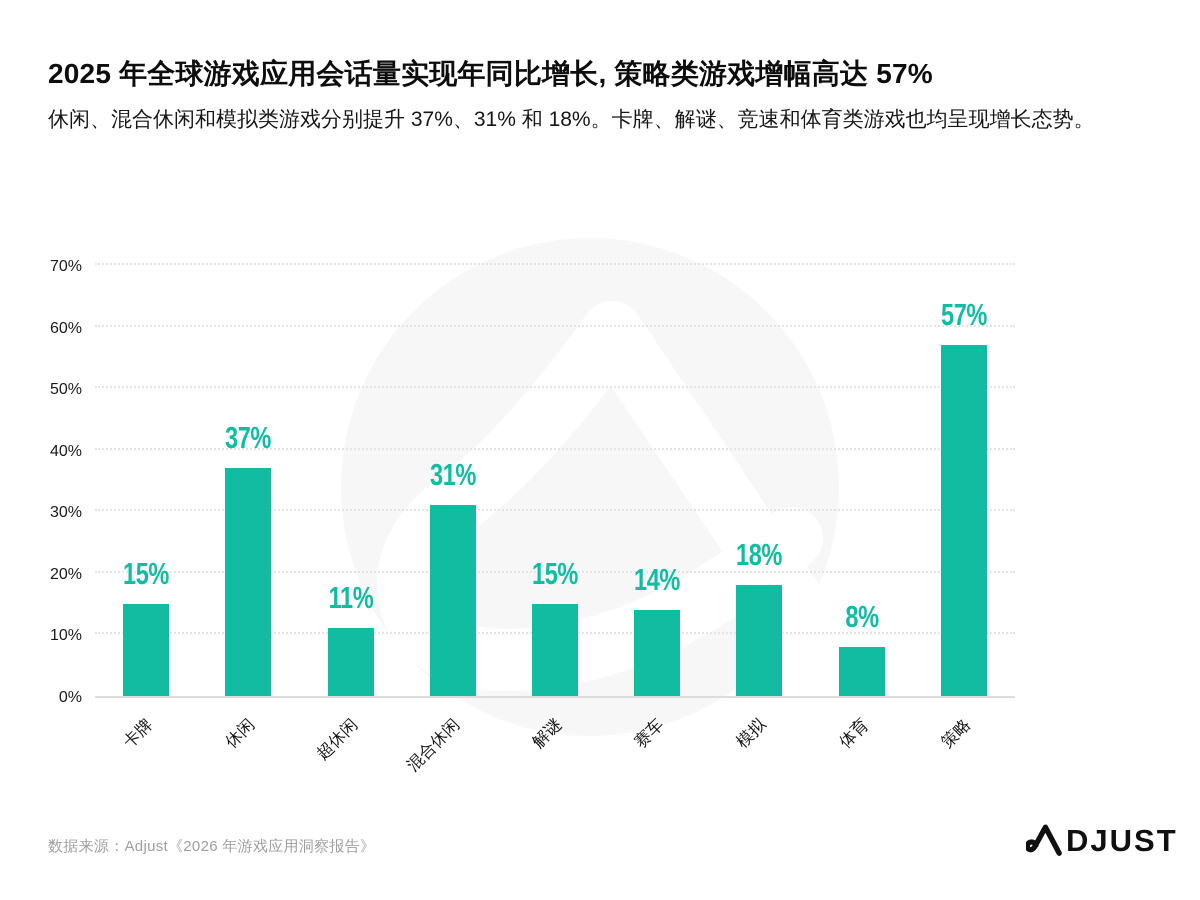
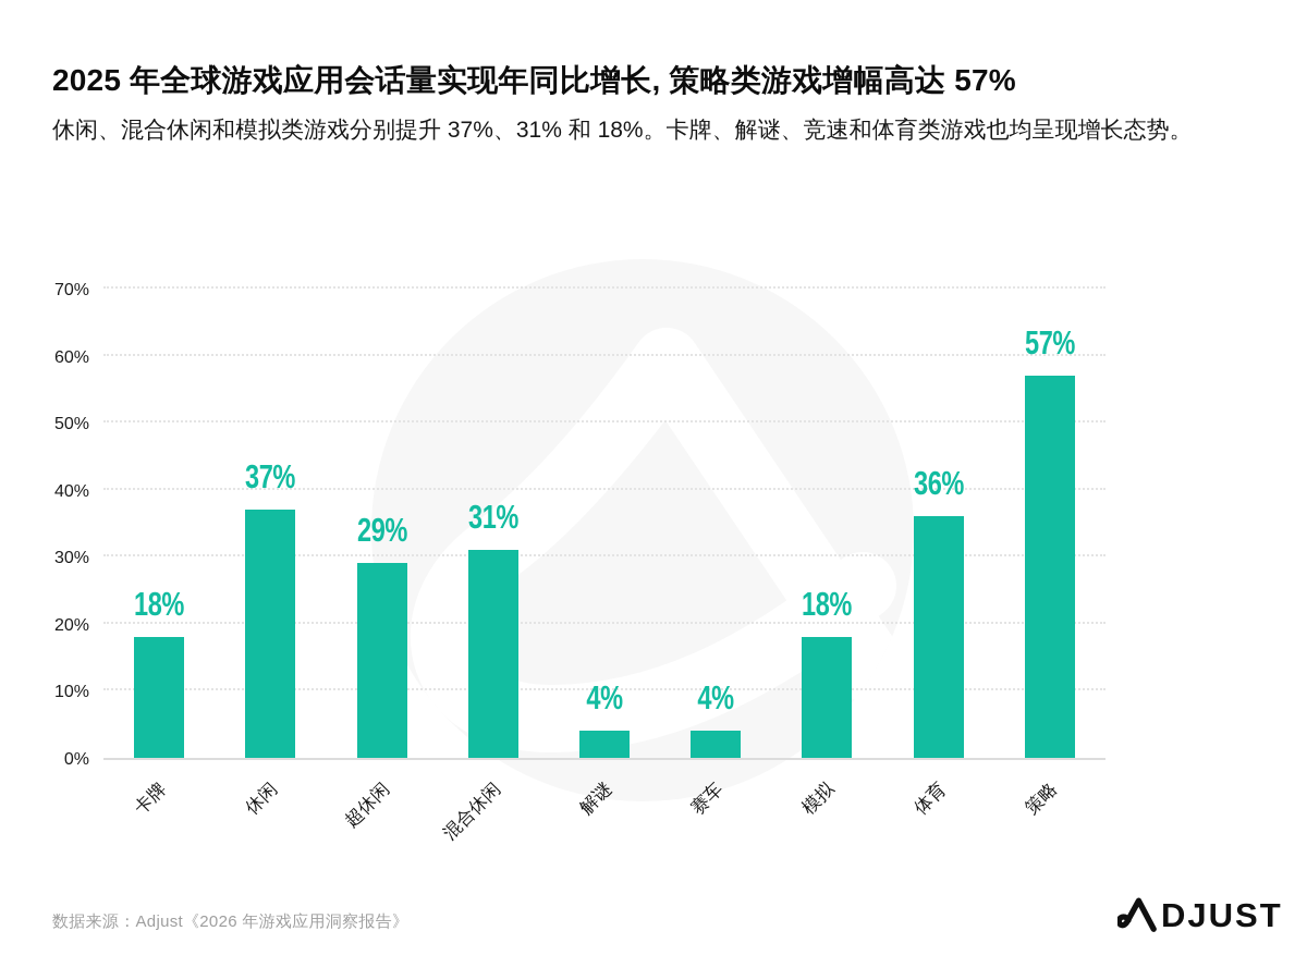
卡牌: 15% -> 18%
超休闲: 11% -> 29%
解谜: 15% -> 4%
赛车: 14% -> 4%
体育: 8% -> 36%
